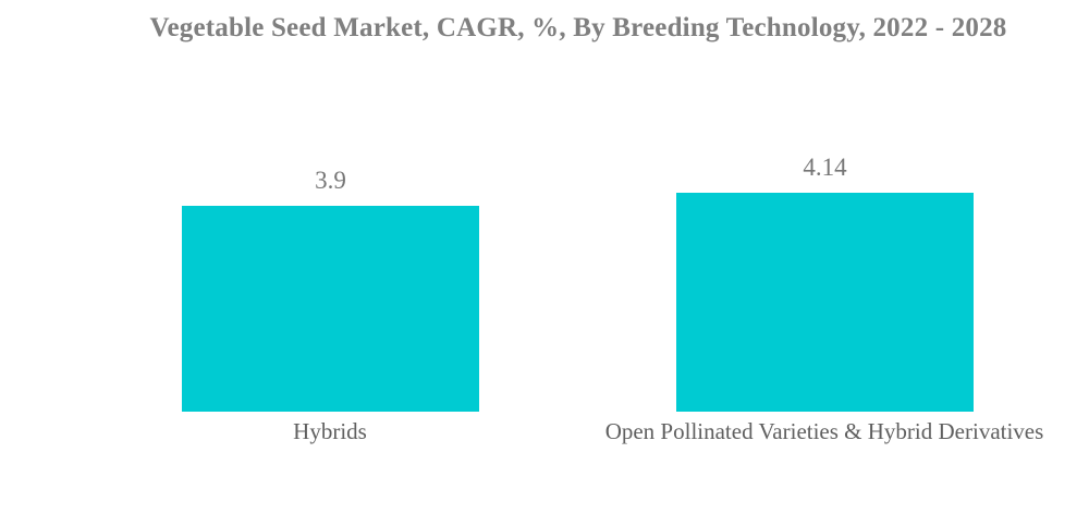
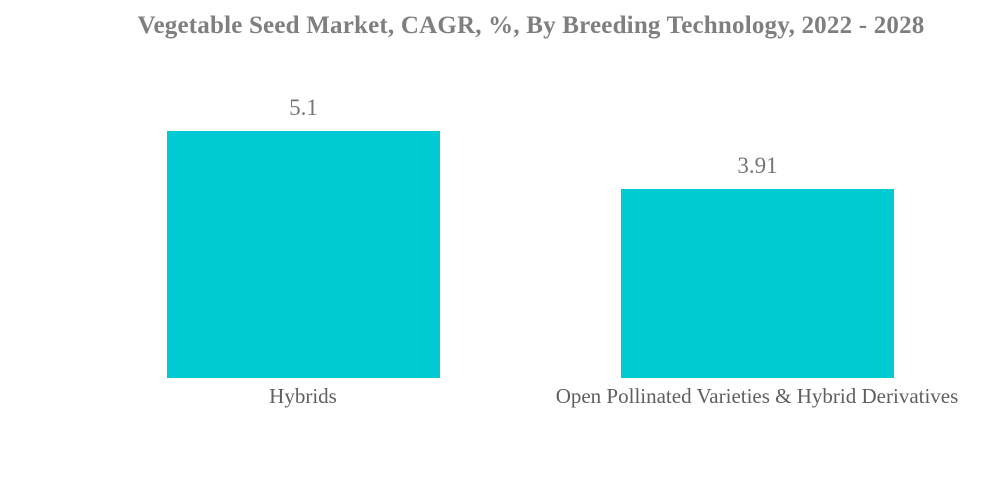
Hybrids: 3.9 -> 5.1
Open Pollinated Varieties & Hybrid Derivatives: 4.14 -> 3.91
